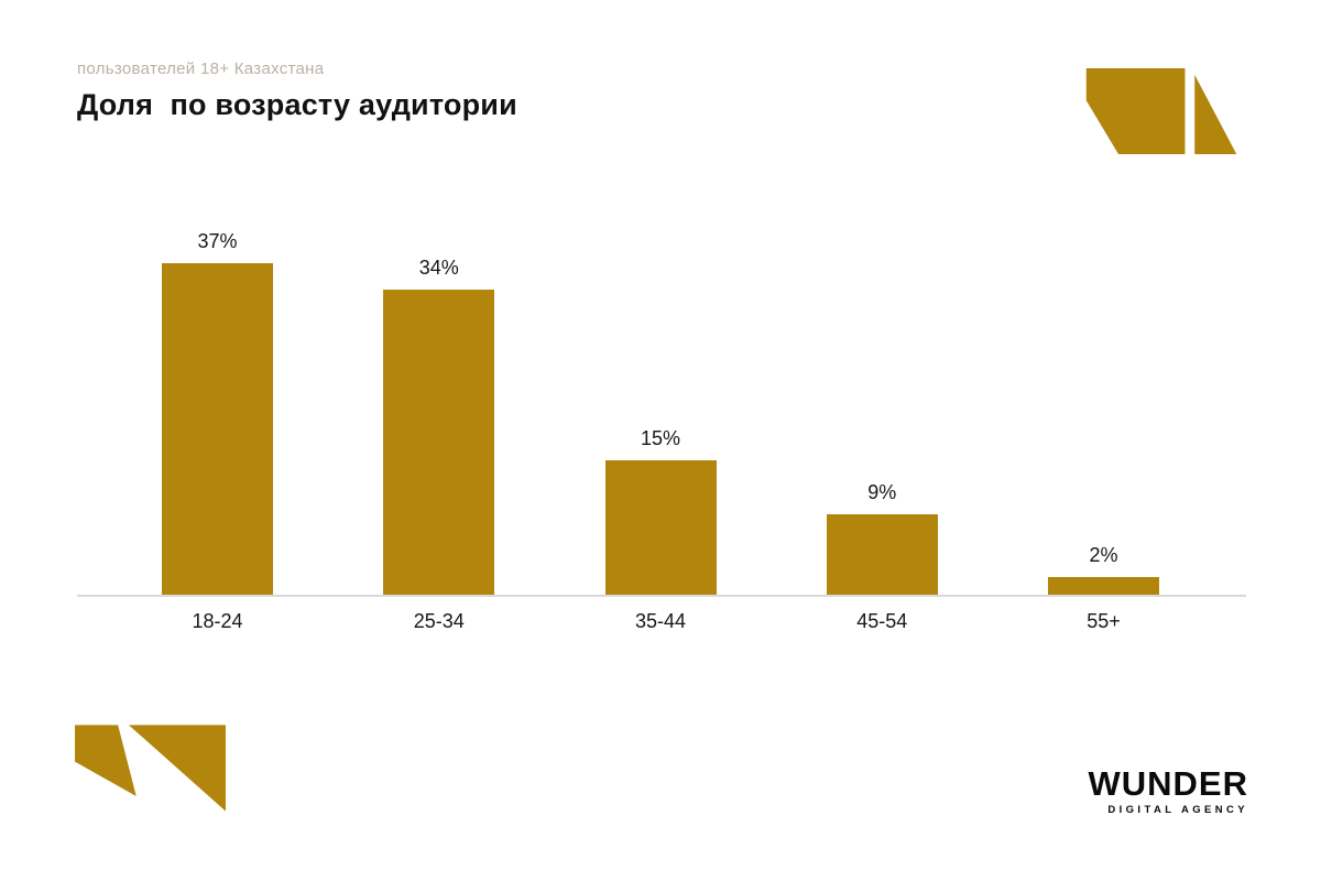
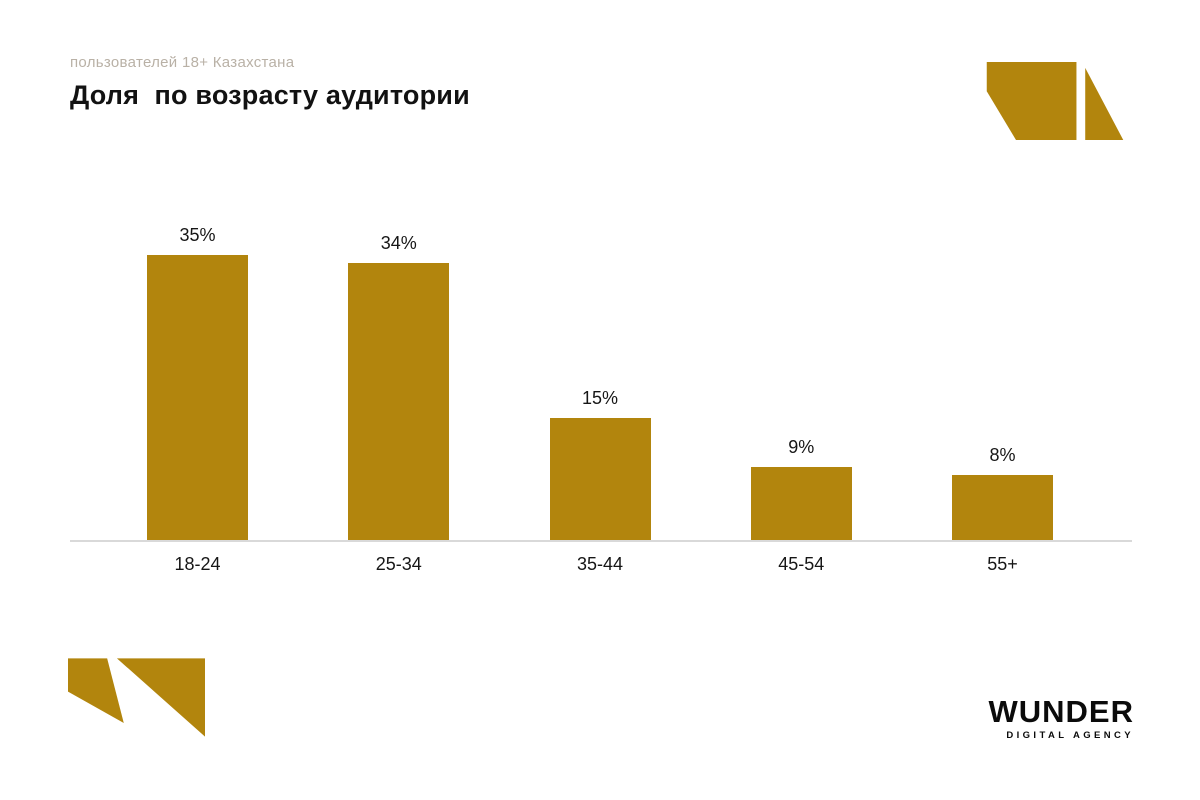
18-24: 37% -> 35%
55+: 2% -> 8%
